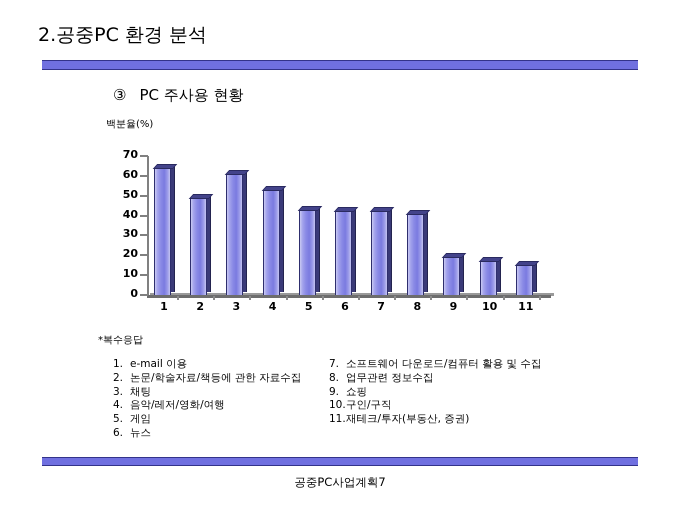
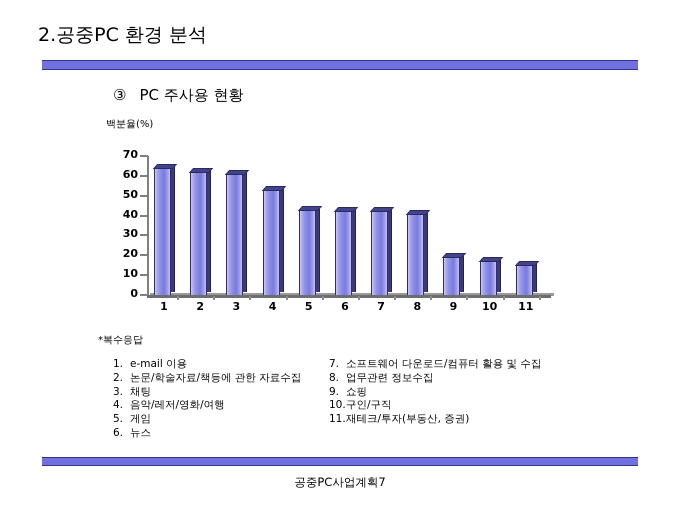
2: 49 -> 62
